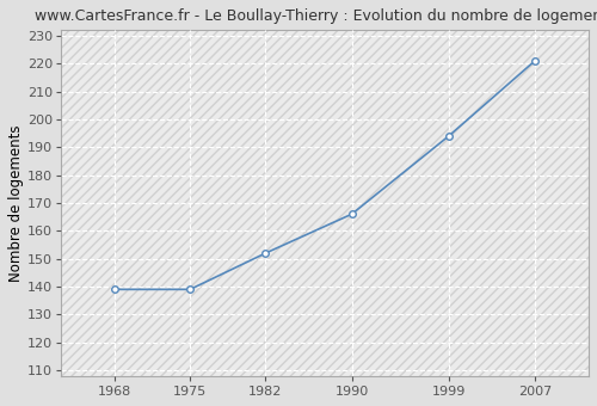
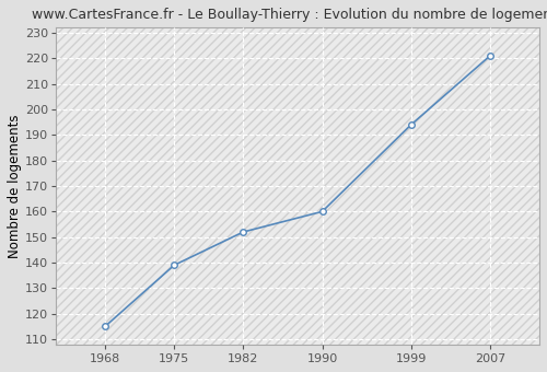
1968: 139 -> 115
1990: 166 -> 160
